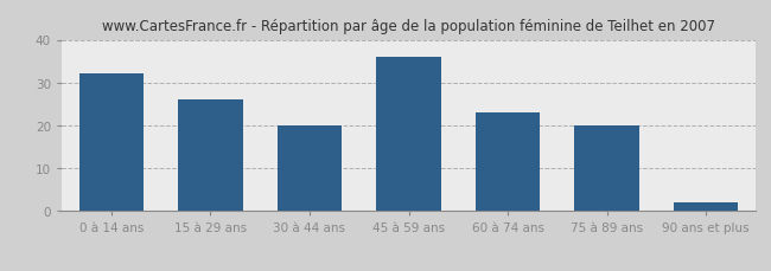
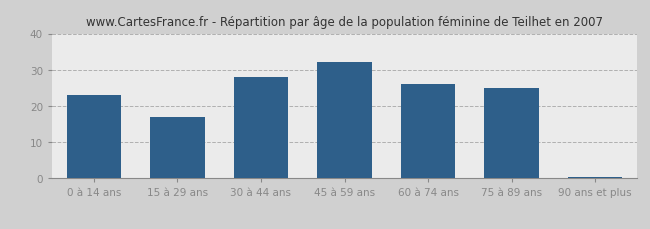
0 à 14 ans: 32.0 -> 23.0
15 à 29 ans: 26.0 -> 17.0
30 à 44 ans: 20.0 -> 28.0
45 à 59 ans: 36.0 -> 32.0
60 à 74 ans: 23.0 -> 26.0
75 à 89 ans: 20.0 -> 25.0
90 ans et plus: 2.0 -> 0.5
